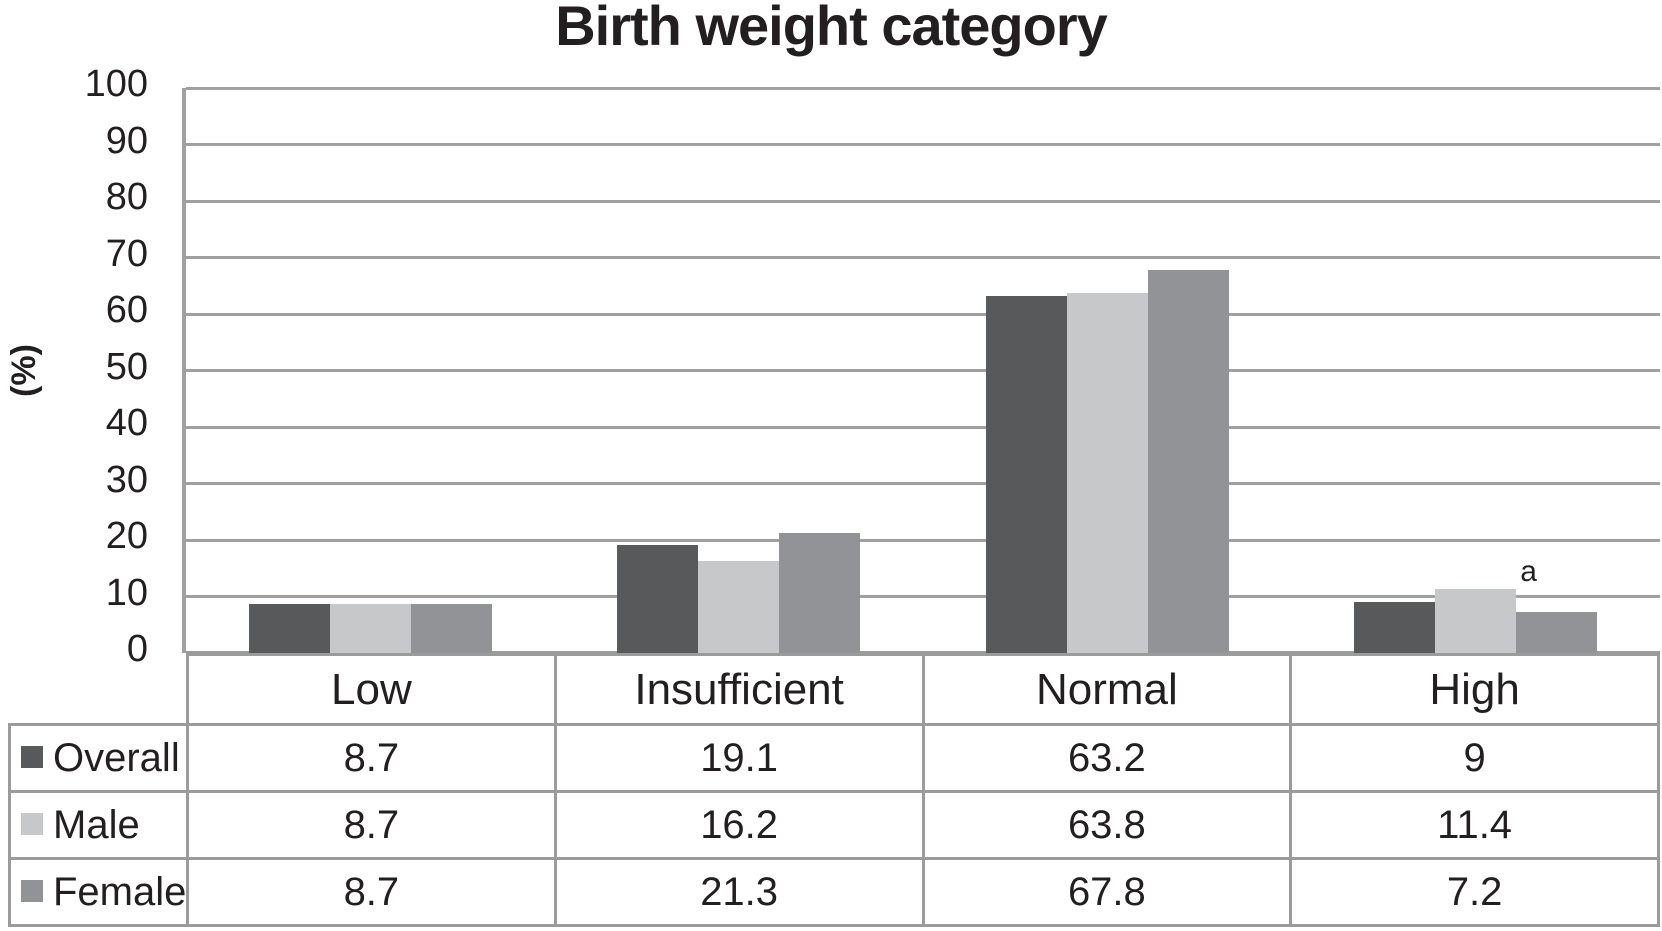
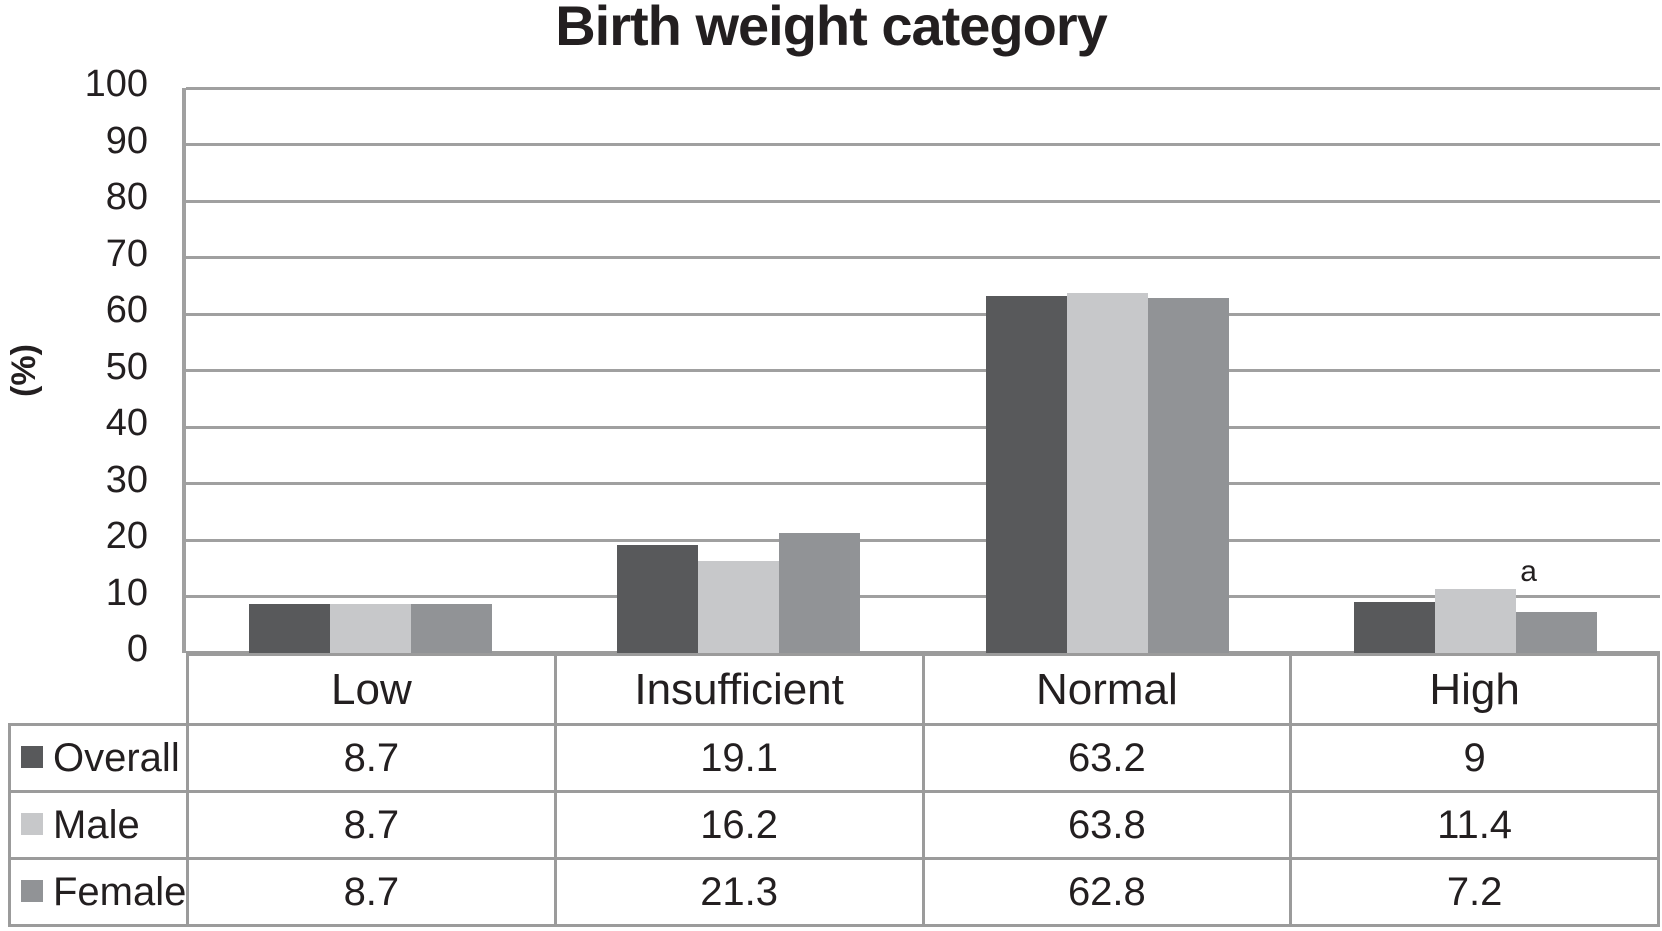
Female/Normal: 67.8 -> 62.8
